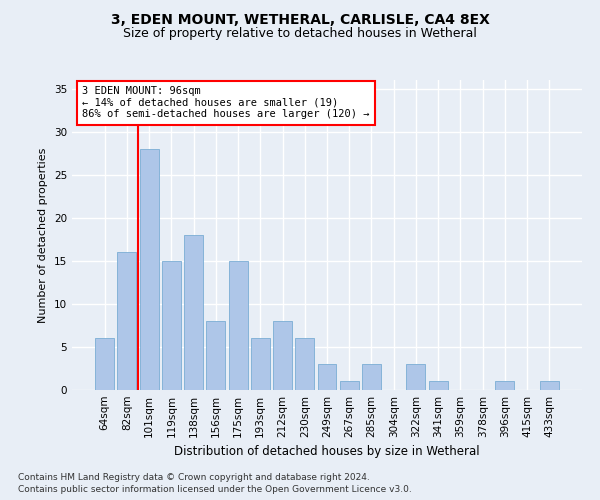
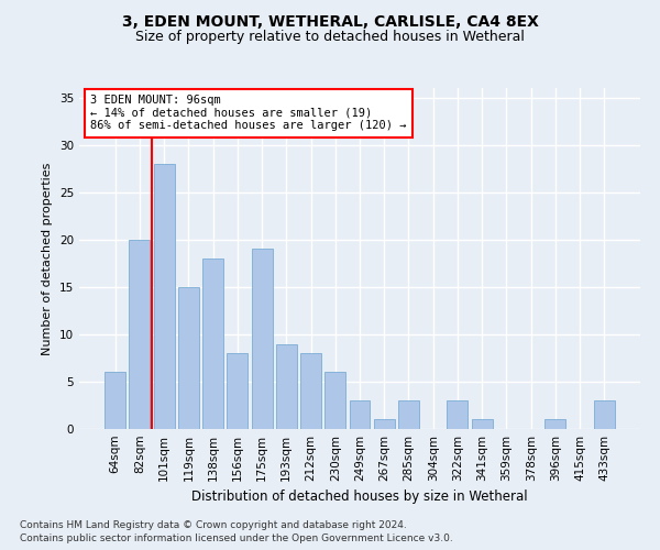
82sqm: 16 -> 20
175sqm: 15 -> 19
193sqm: 6 -> 9
433sqm: 1 -> 3
